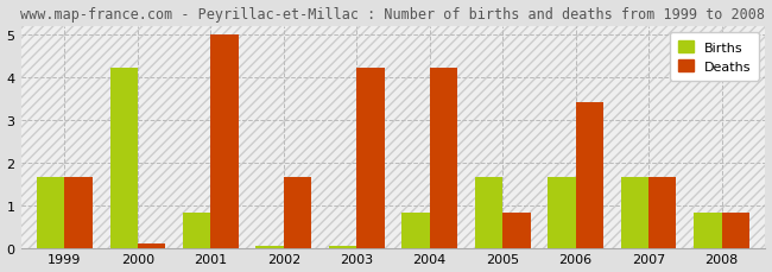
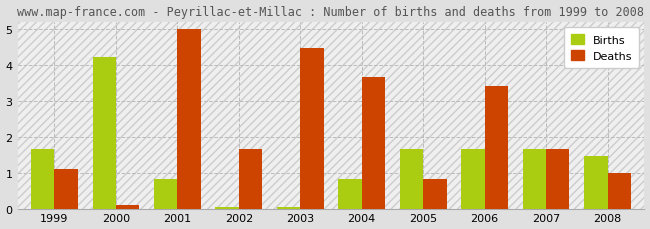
Deaths/1999: 1.65 -> 1.10
Deaths/2003: 4.20 -> 4.45
Deaths/2004: 4.20 -> 3.65
Births/2008: 0.82 -> 1.45
Deaths/2008: 0.82 -> 1.00
